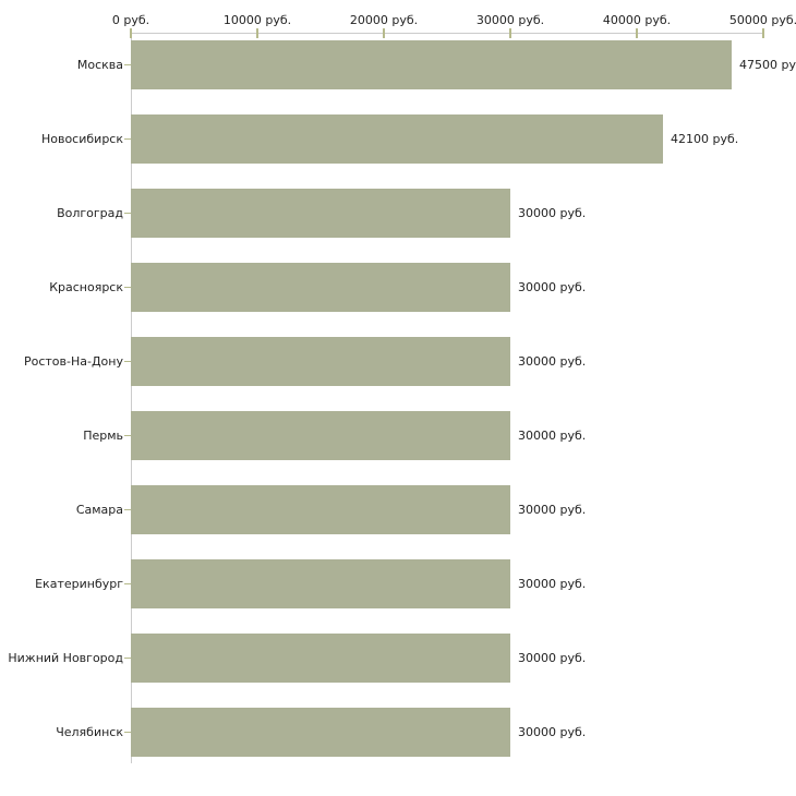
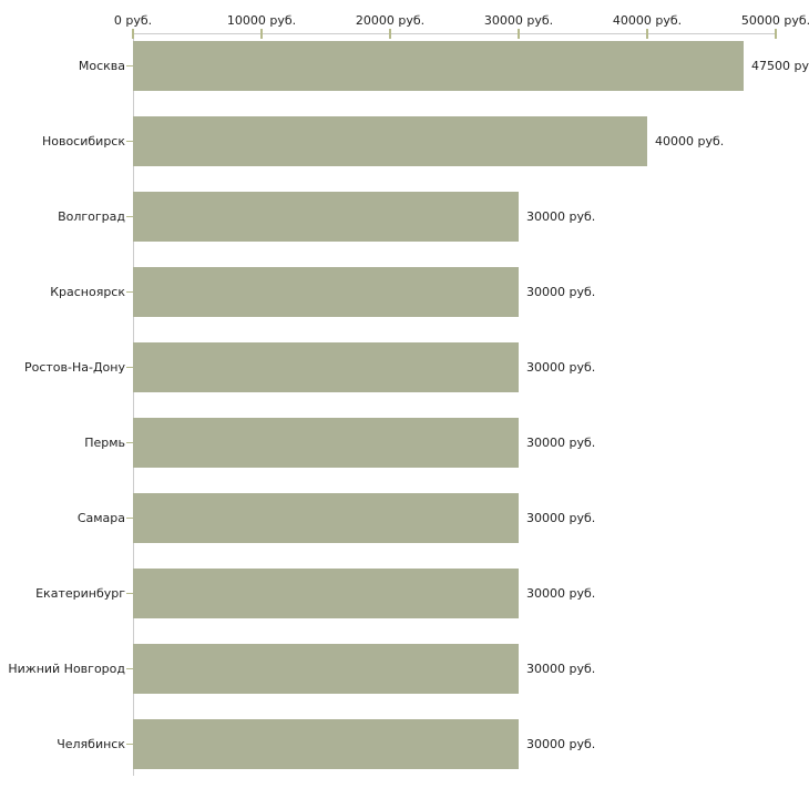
Новосибирск: 42100 -> 40000
